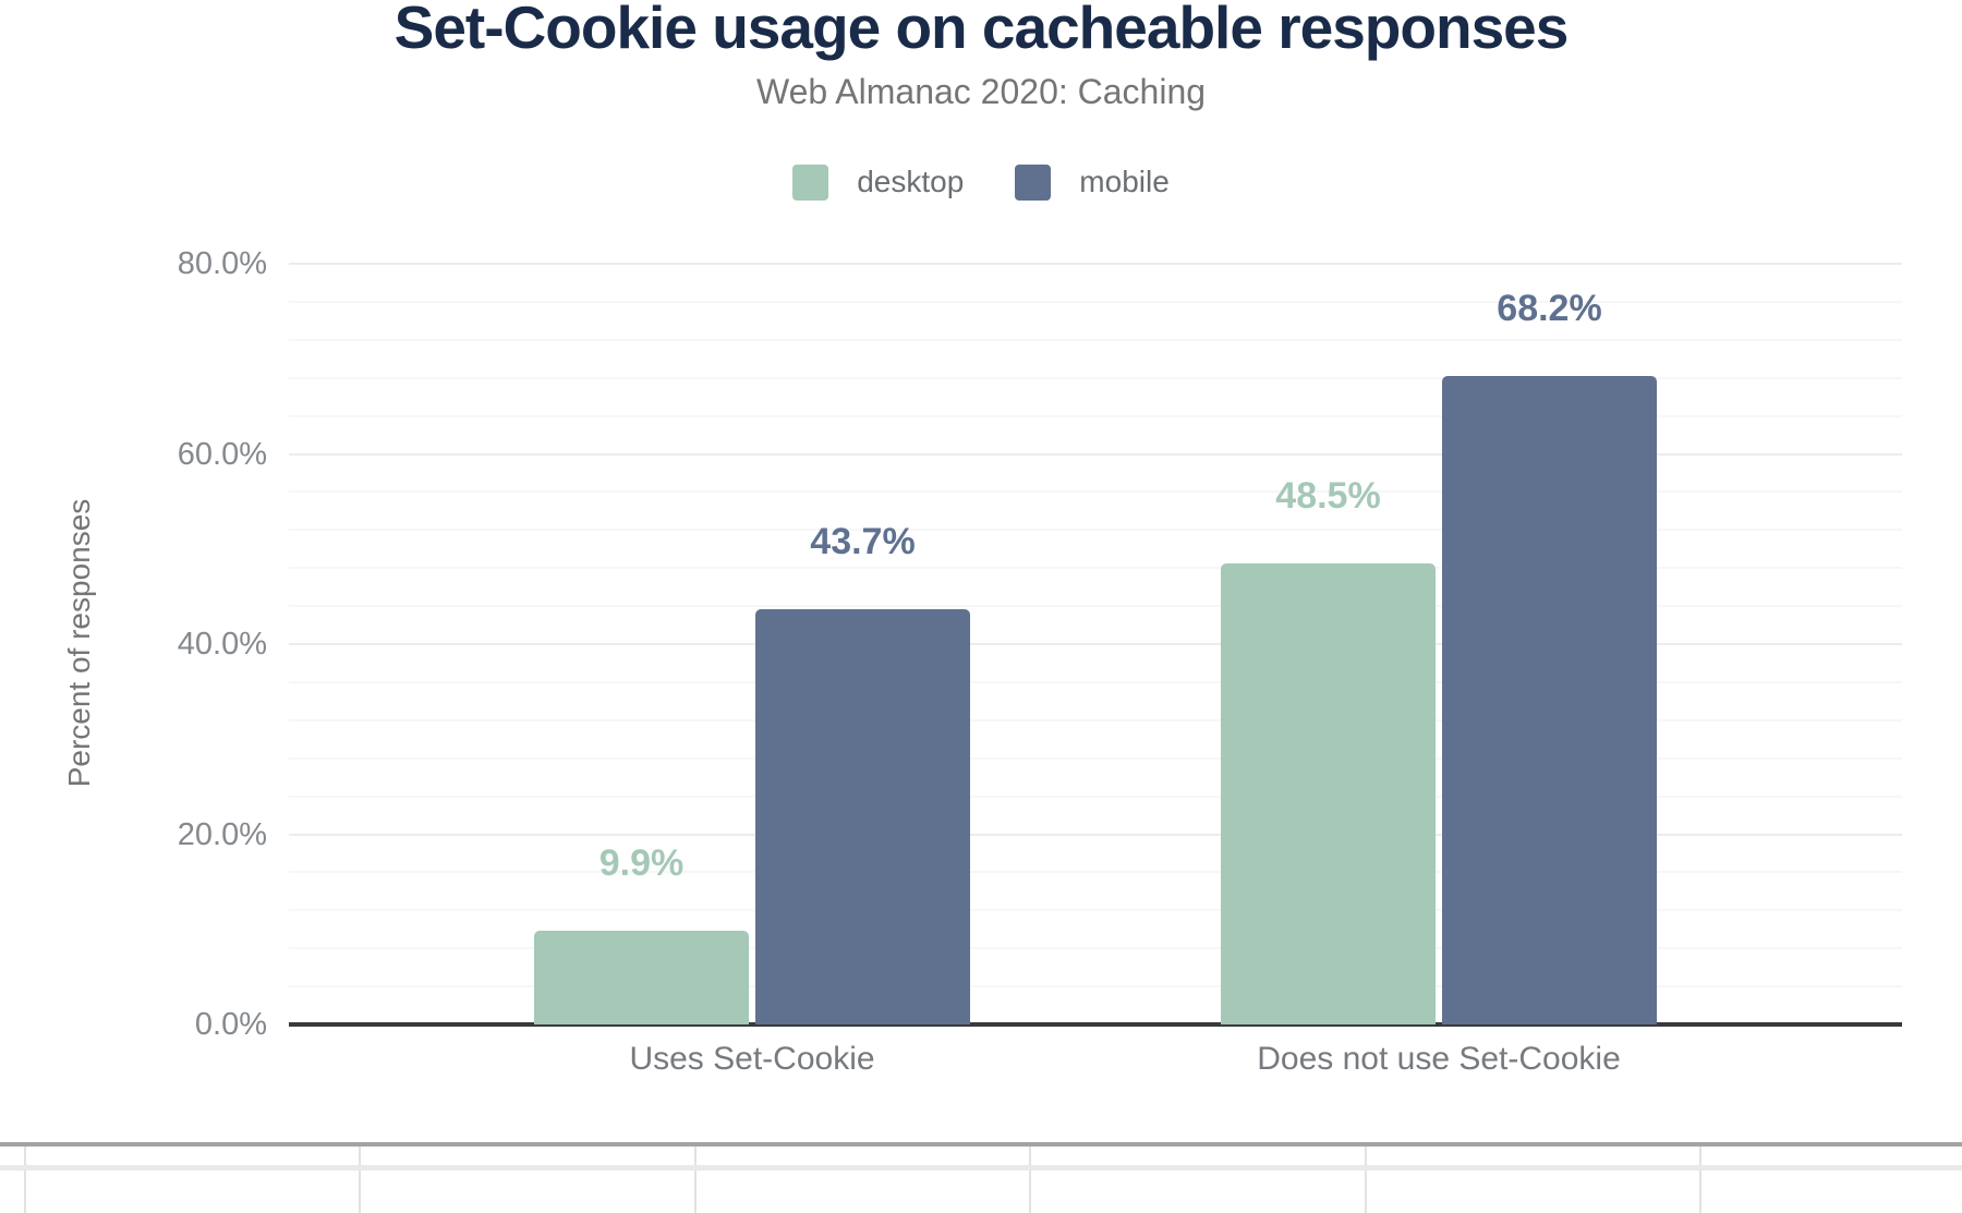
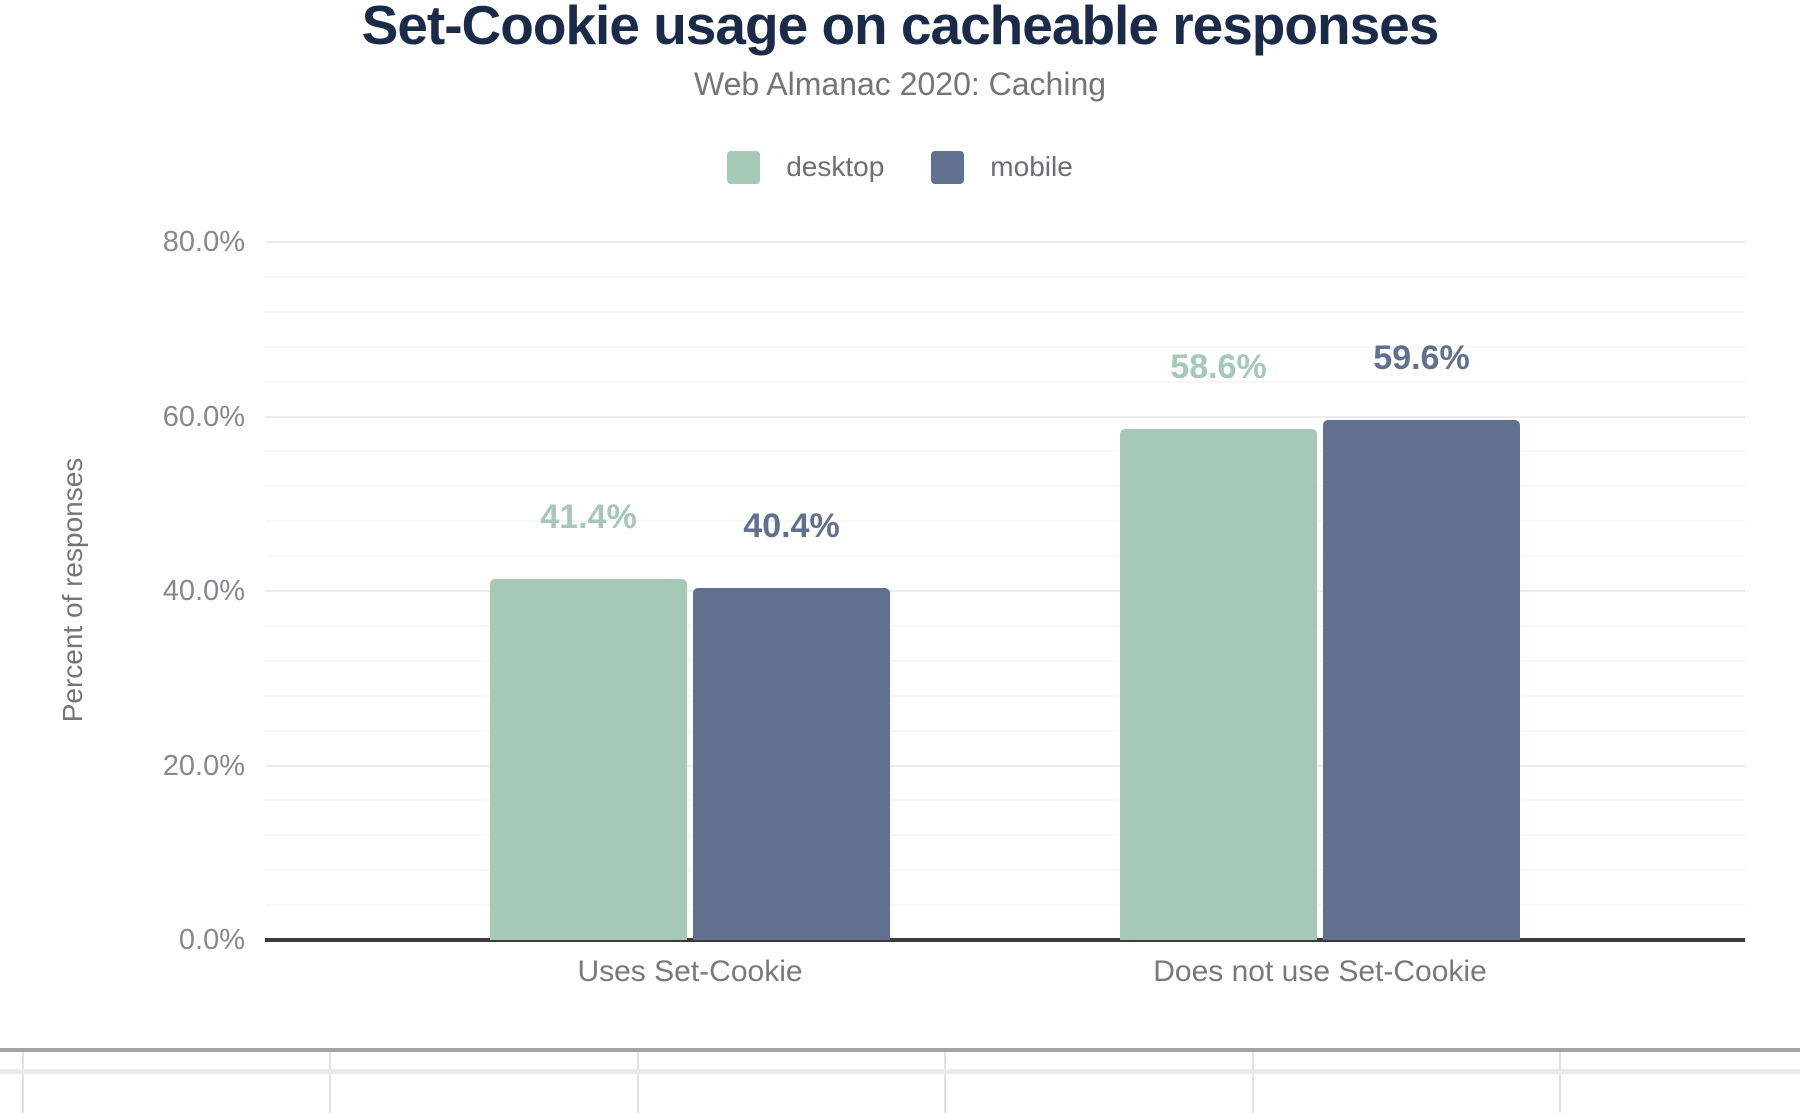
desktop/Uses Set-Cookie: 9.9% -> 41.4%
mobile/Uses Set-Cookie: 43.7% -> 40.4%
desktop/Does not use Set-Cookie: 48.5% -> 58.6%
mobile/Does not use Set-Cookie: 68.2% -> 59.6%
